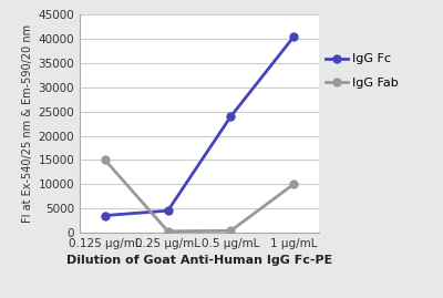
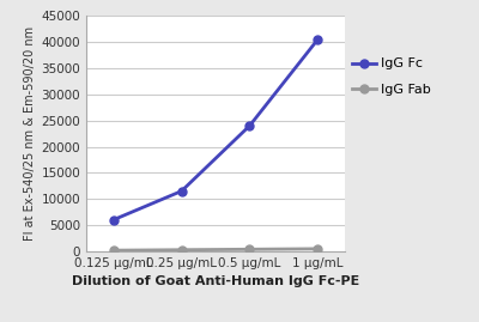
IgG Fc/0.125 μg/mL: 3500 -> 6000
IgG Fab/0.125 μg/mL: 15000 -> 200
IgG Fc/0.25 μg/mL: 4500 -> 11500
IgG Fab/1 μg/mL: 10000 -> 400
